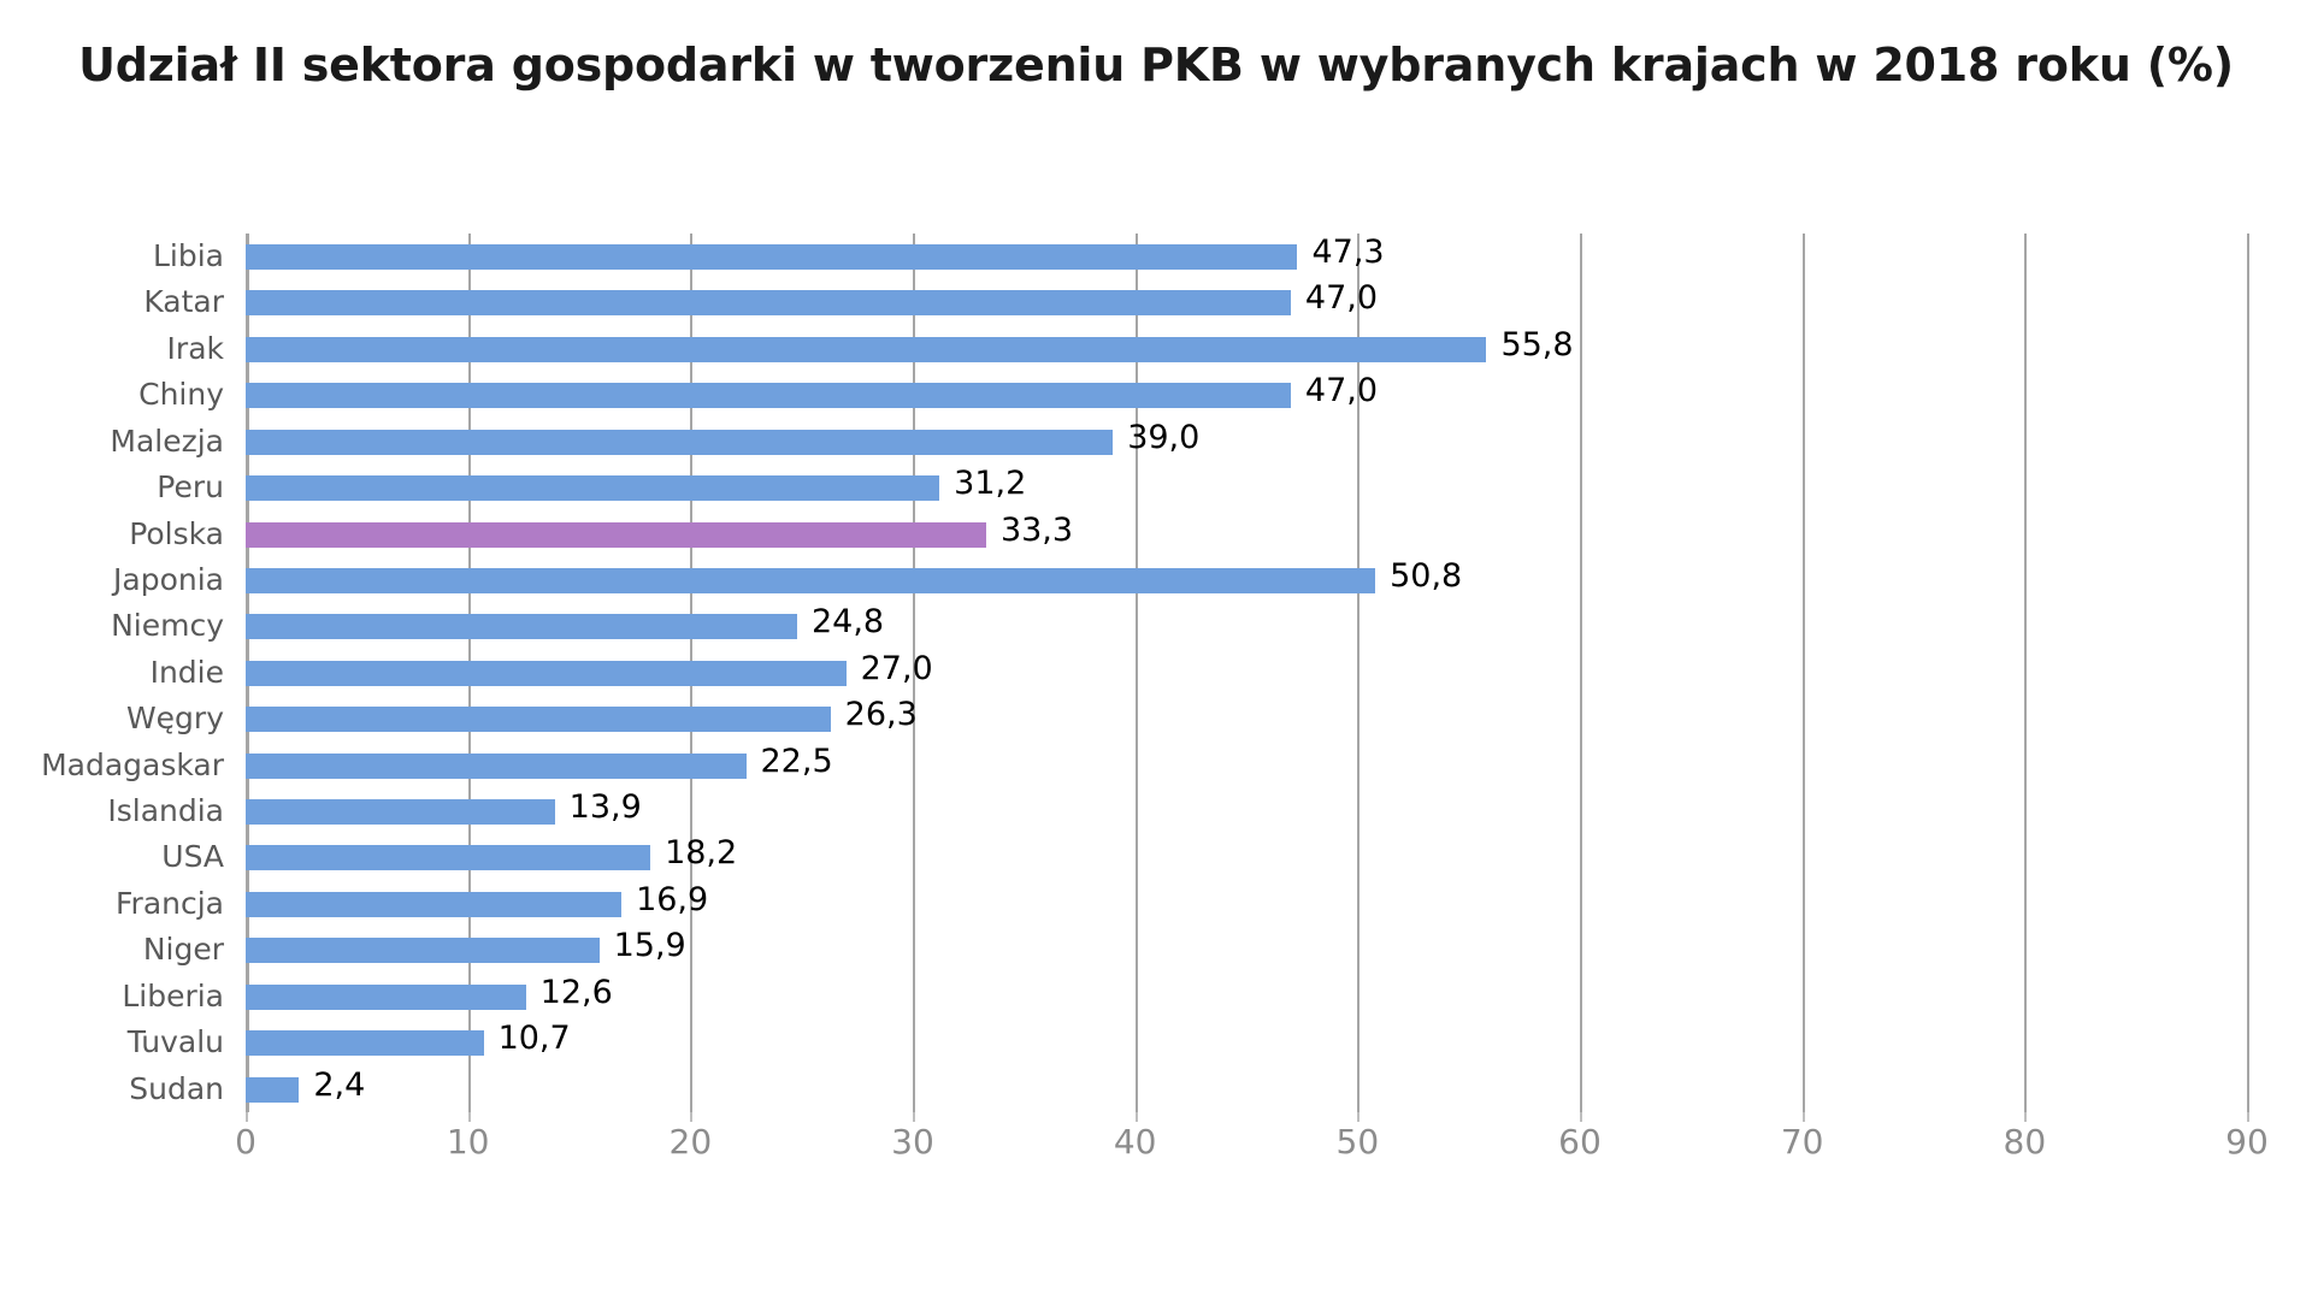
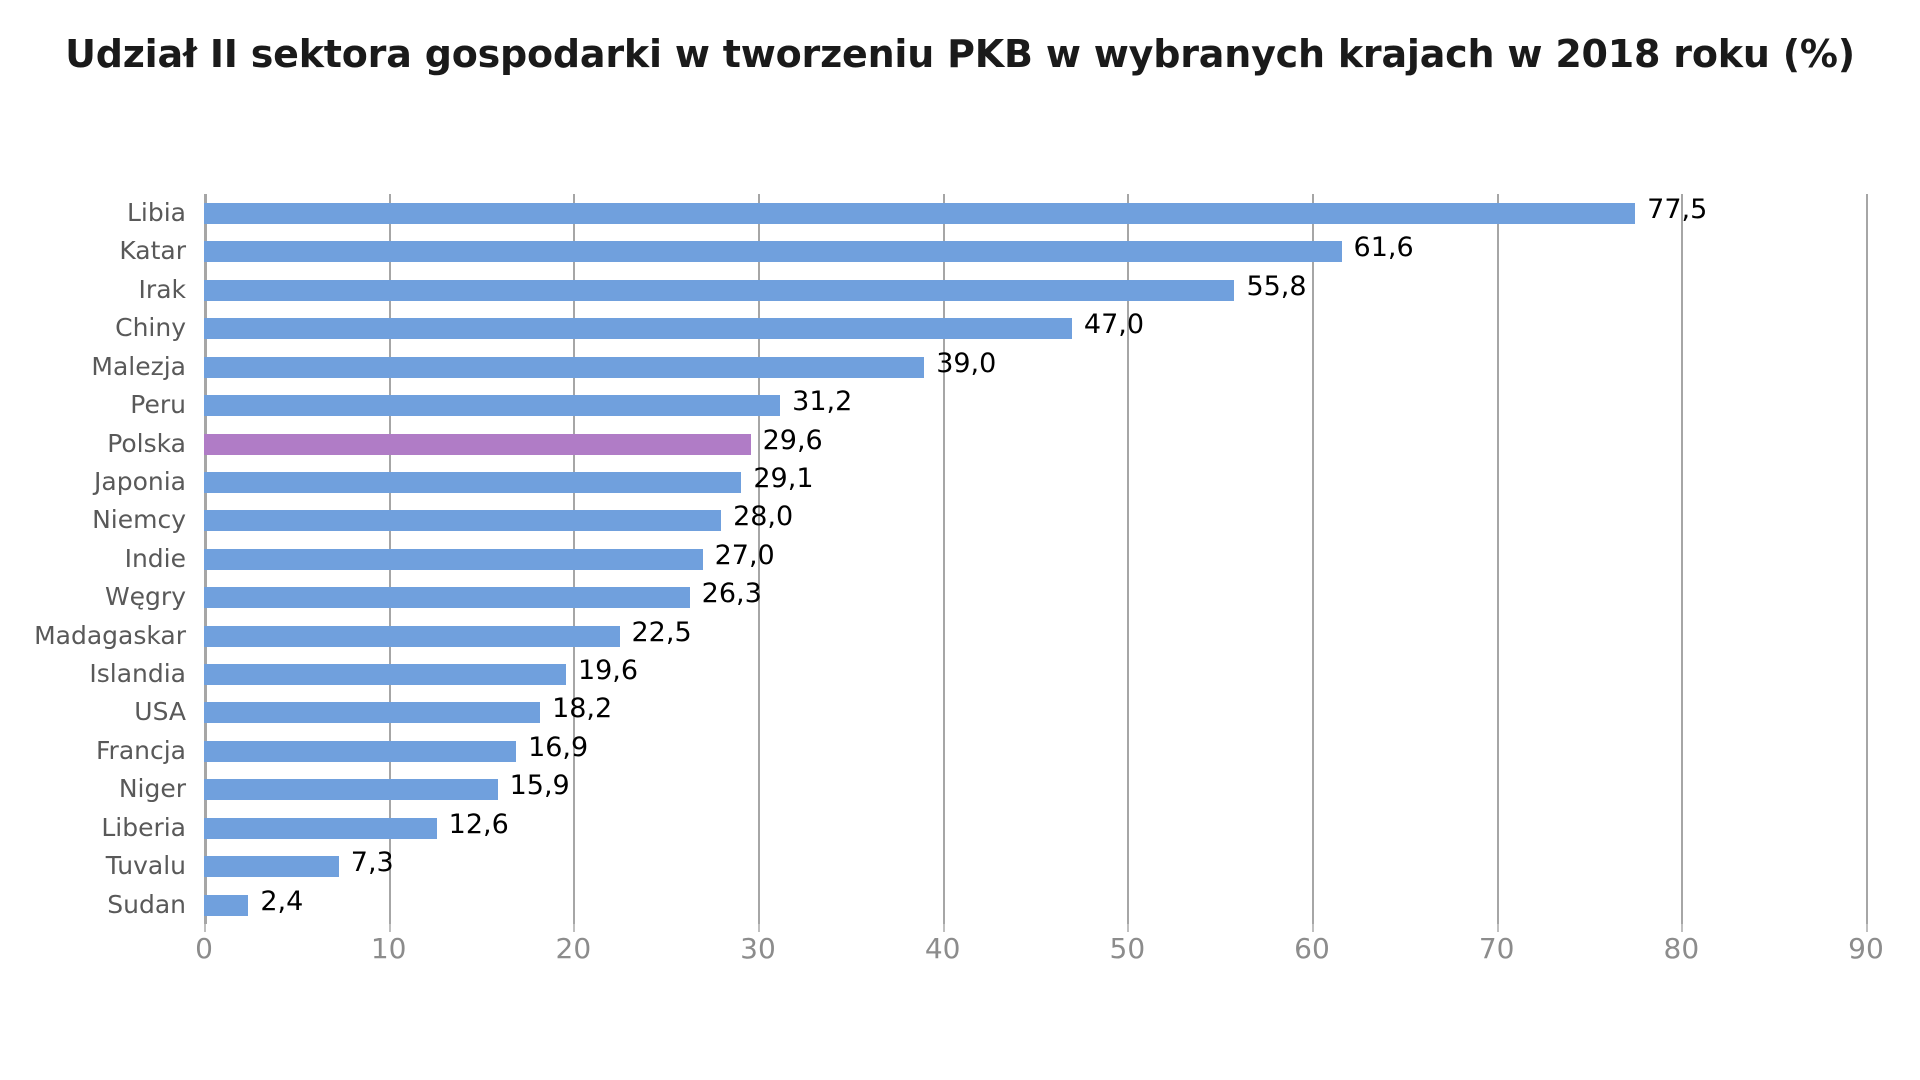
Libia: 47,3 -> 77,5
Katar: 47,0 -> 61,6
Polska: 33,3 -> 29,6
Japonia: 50,8 -> 29,1
Niemcy: 24,8 -> 28,0
Islandia: 13,9 -> 19,6
Tuvalu: 10,7 -> 7,3
